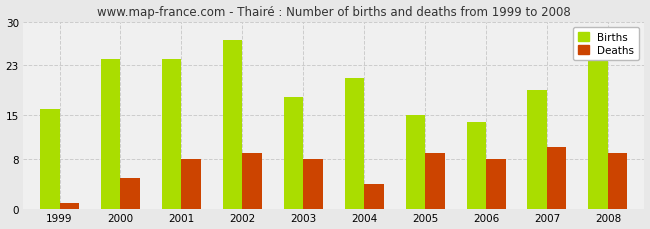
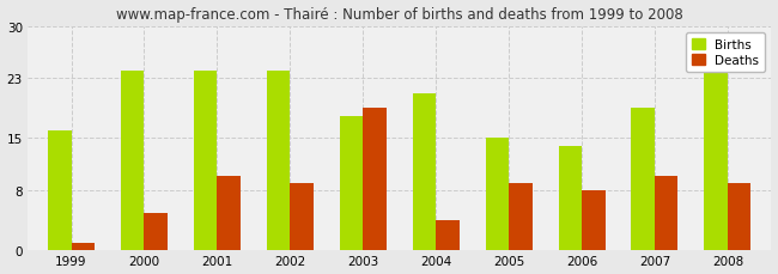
Deaths/2001: 8 -> 10
Births/2002: 27 -> 24
Deaths/2003: 8 -> 19
